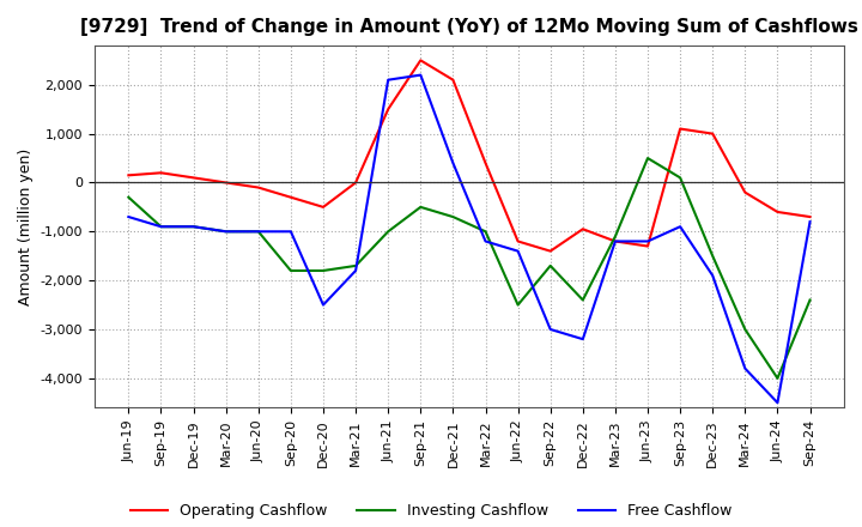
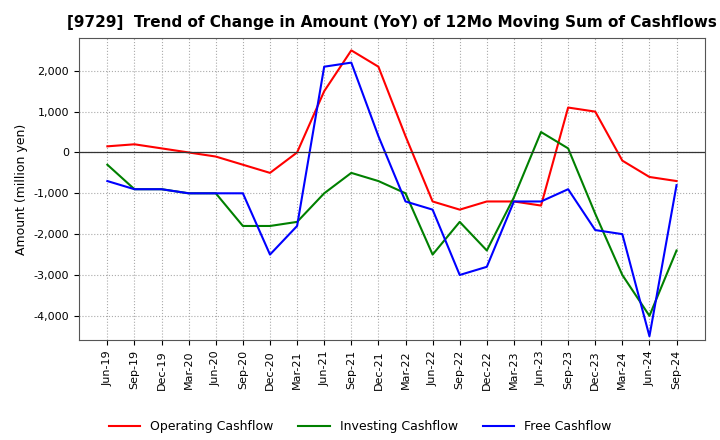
Operating Cashflow/Dec-22: -950 -> -1,200
Free Cashflow/Dec-22: -3,200 -> -2,800
Free Cashflow/Mar-24: -3,800 -> -2,000
